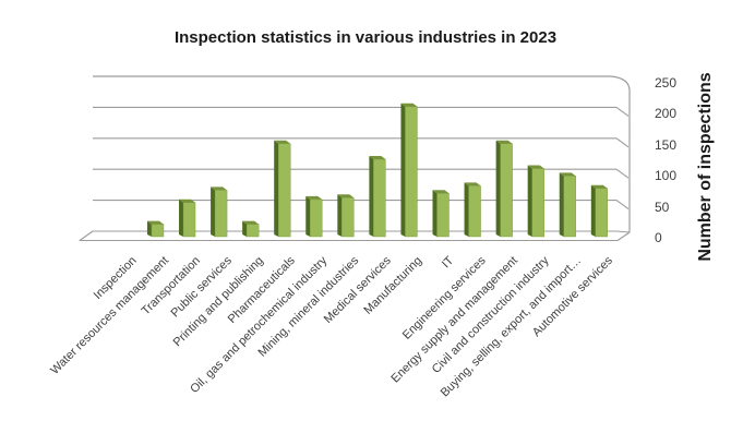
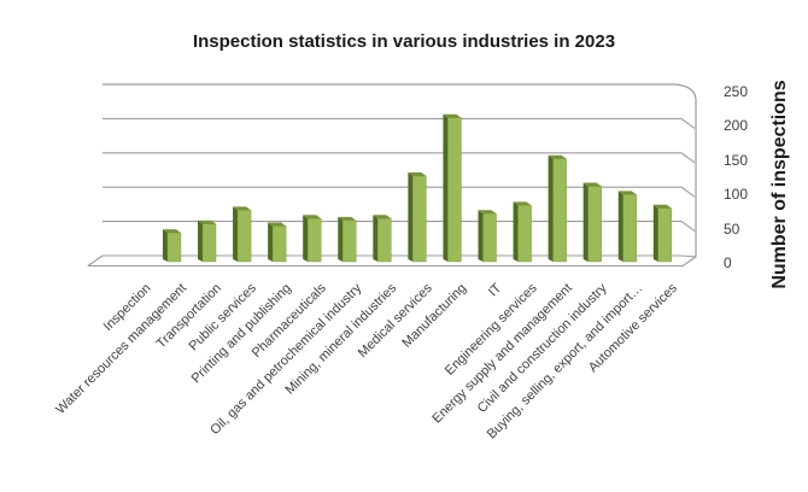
Water resources management: 20 -> 40
Printing and publishing: 20 -> 50
Pharmaceuticals: 150 -> 60
